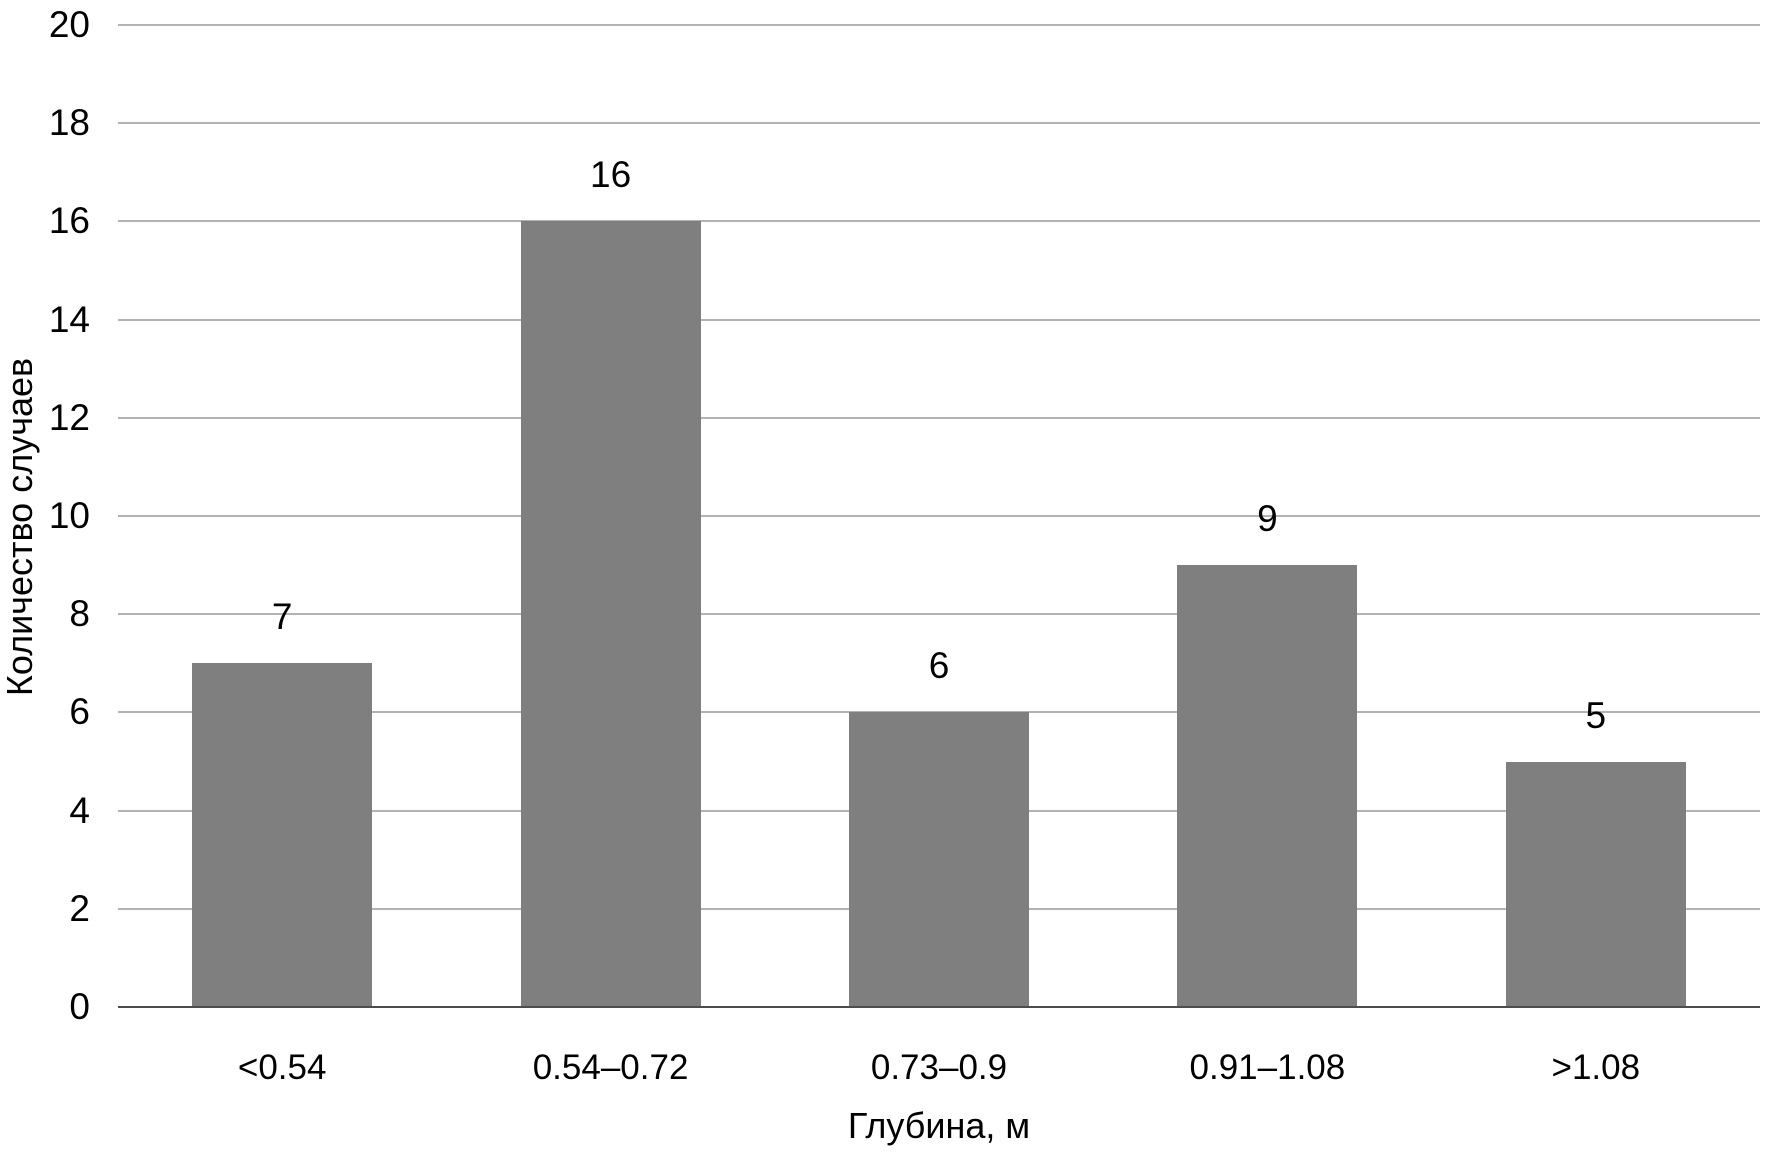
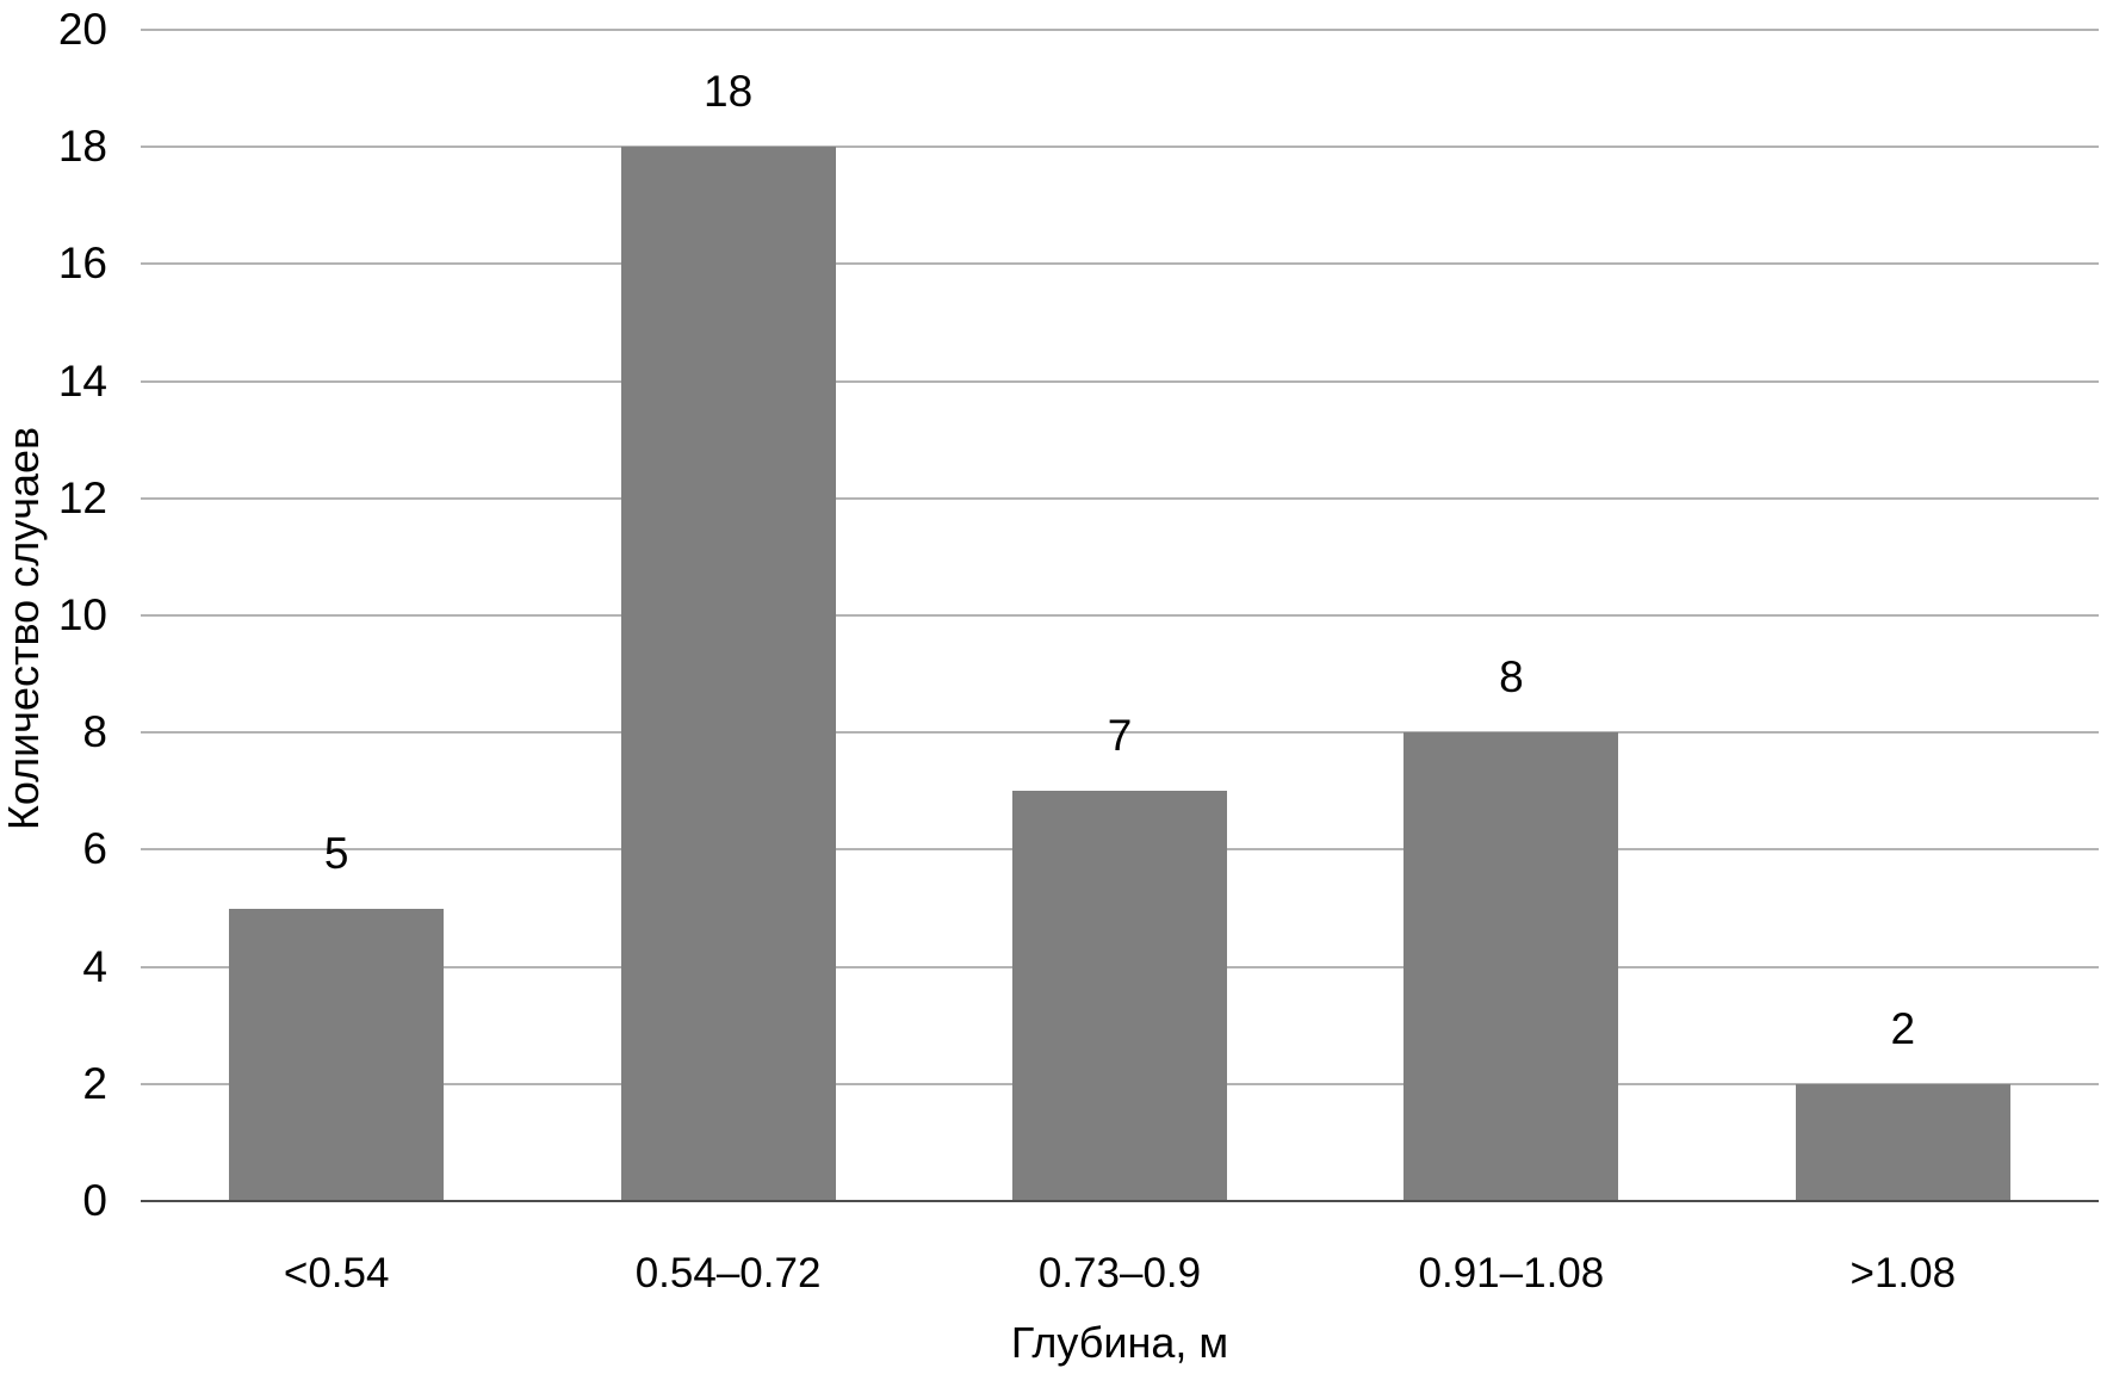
<0.54: 7 -> 5
0.54–0.72: 16 -> 18
0.73–0.9: 6 -> 7
0.91–1.08: 9 -> 8
>1.08: 5 -> 2
